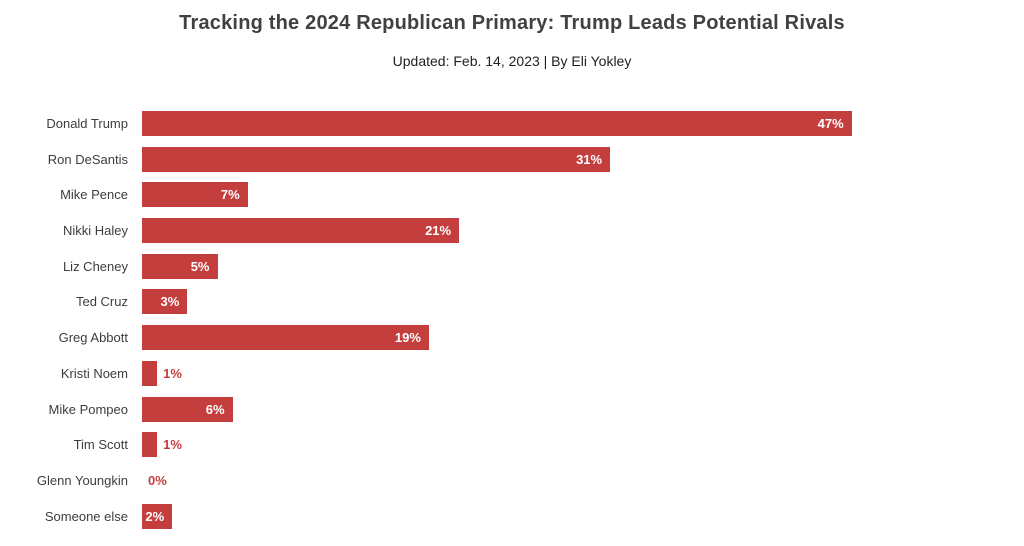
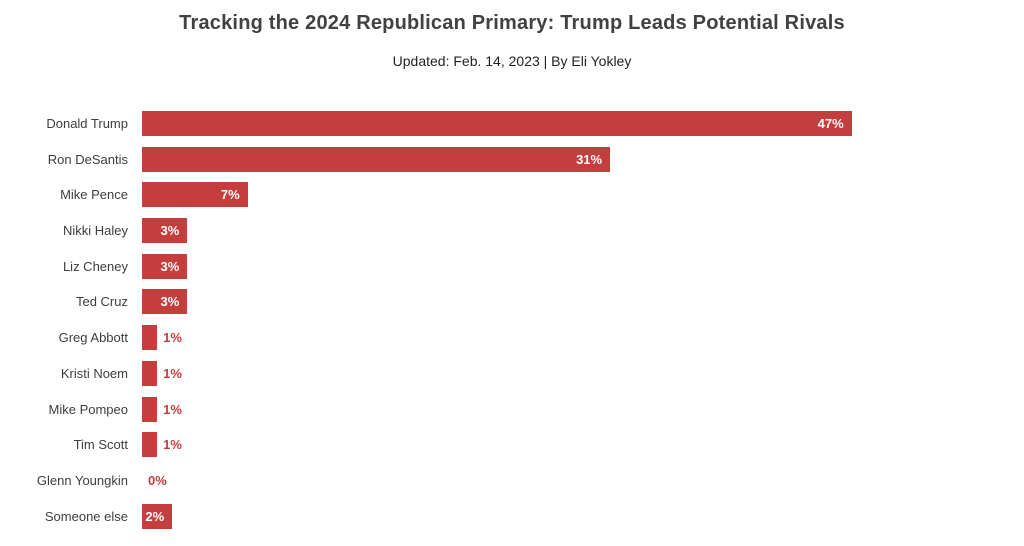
Nikki Haley: 21% -> 3%
Liz Cheney: 5% -> 3%
Greg Abbott: 19% -> 1%
Mike Pompeo: 6% -> 1%
